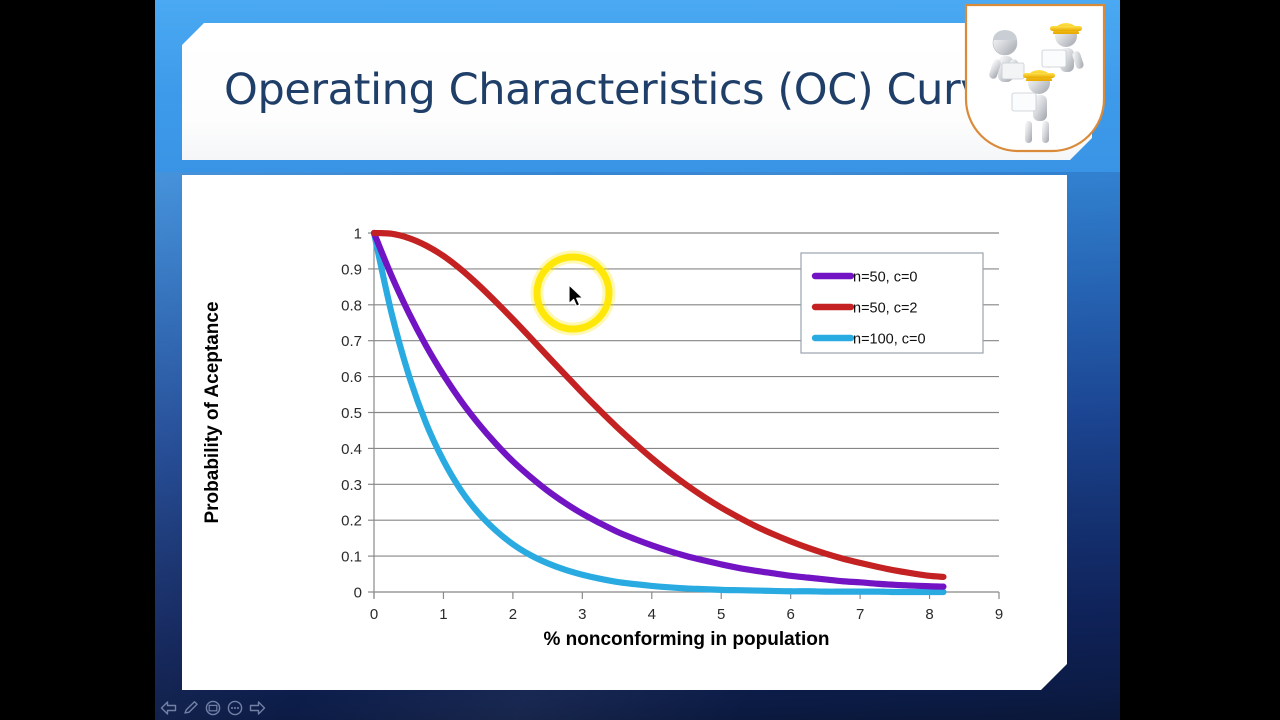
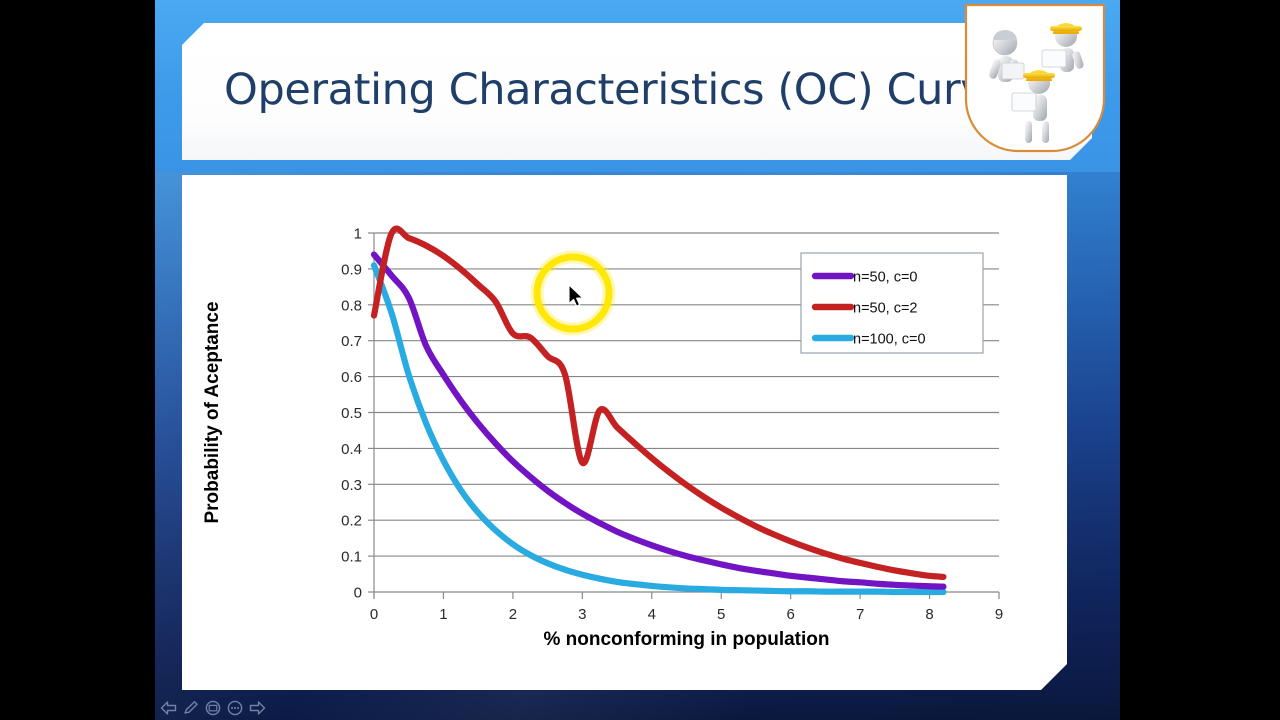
n=50, c=0/0: 1.00 -> 0.94
n=50, c=2/0: 1.00 -> 0.77
n=100, c=0/0: 1.00 -> 0.91
n=50, c=0/0.5: 0.78 -> 0.82
n=50, c=2/2: 0.76 -> 0.72
n=50, c=2/3: 0.56 -> 0.36
